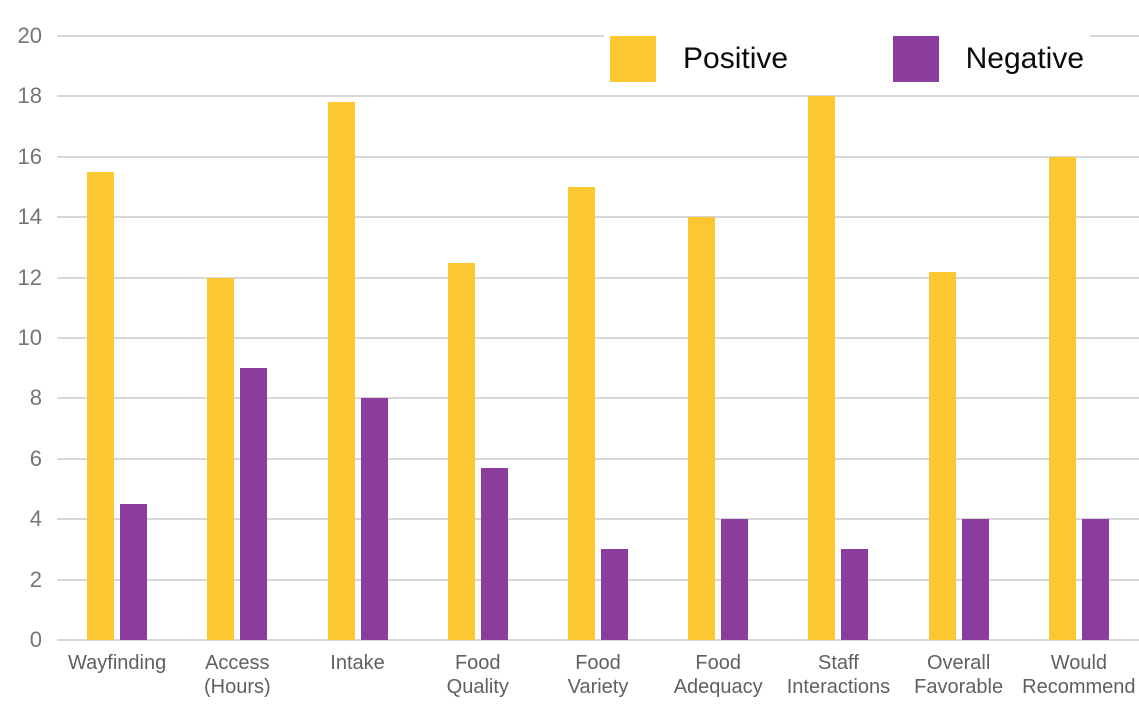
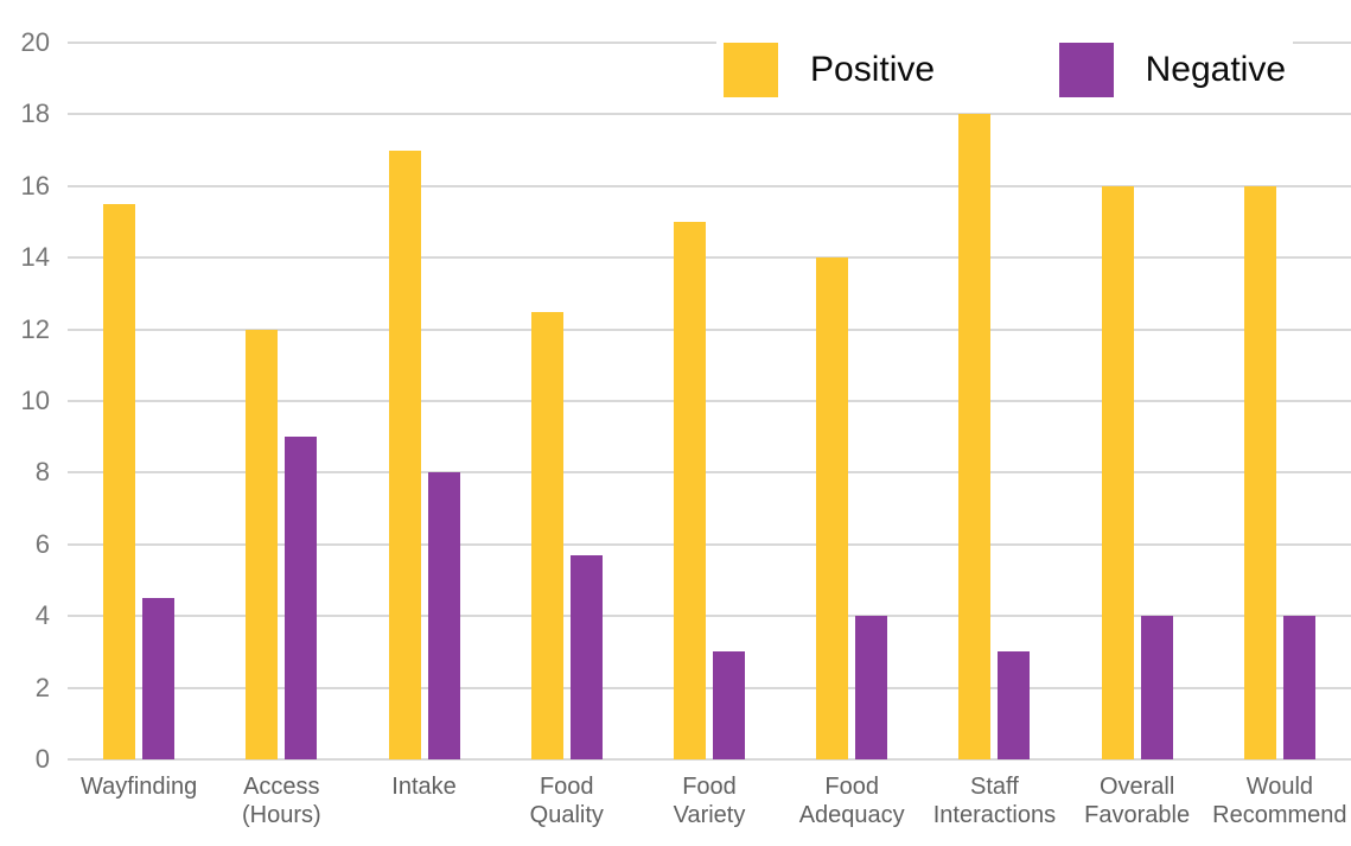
Positive/Intake: 17.8 -> 17.0
Positive/Overall Favorable: 12.2 -> 16.0
